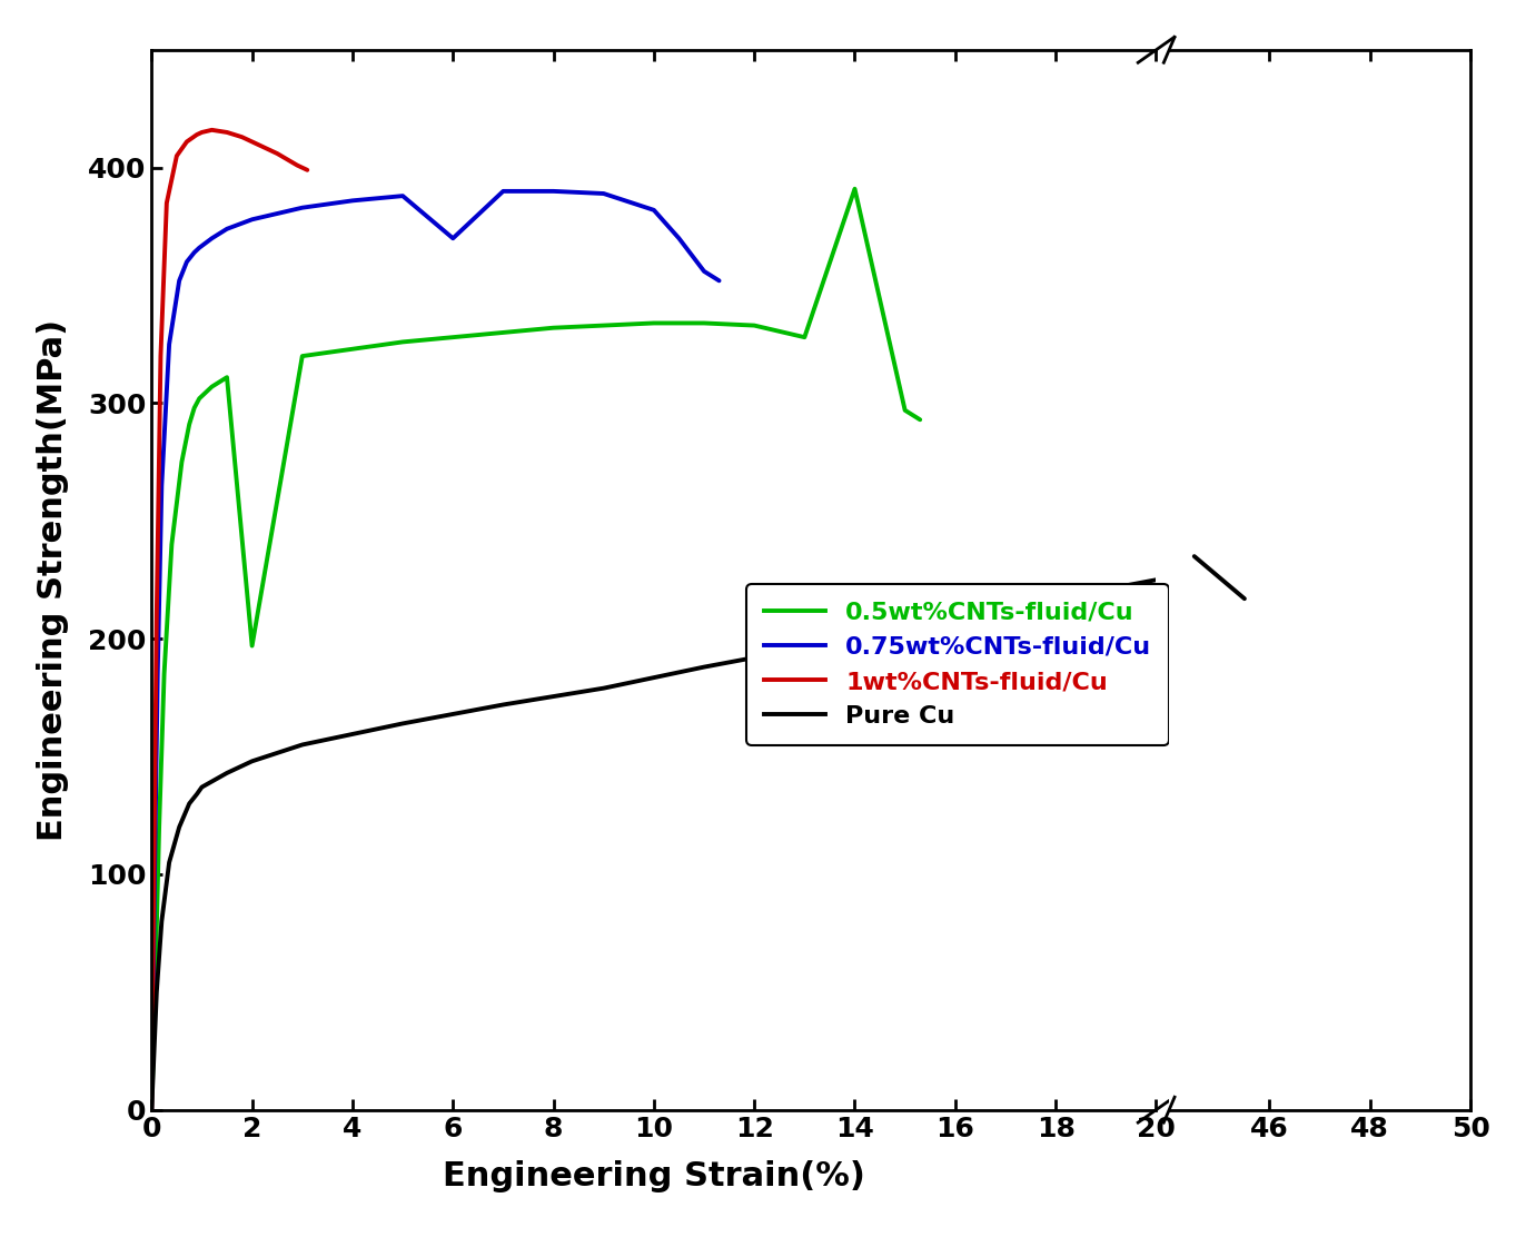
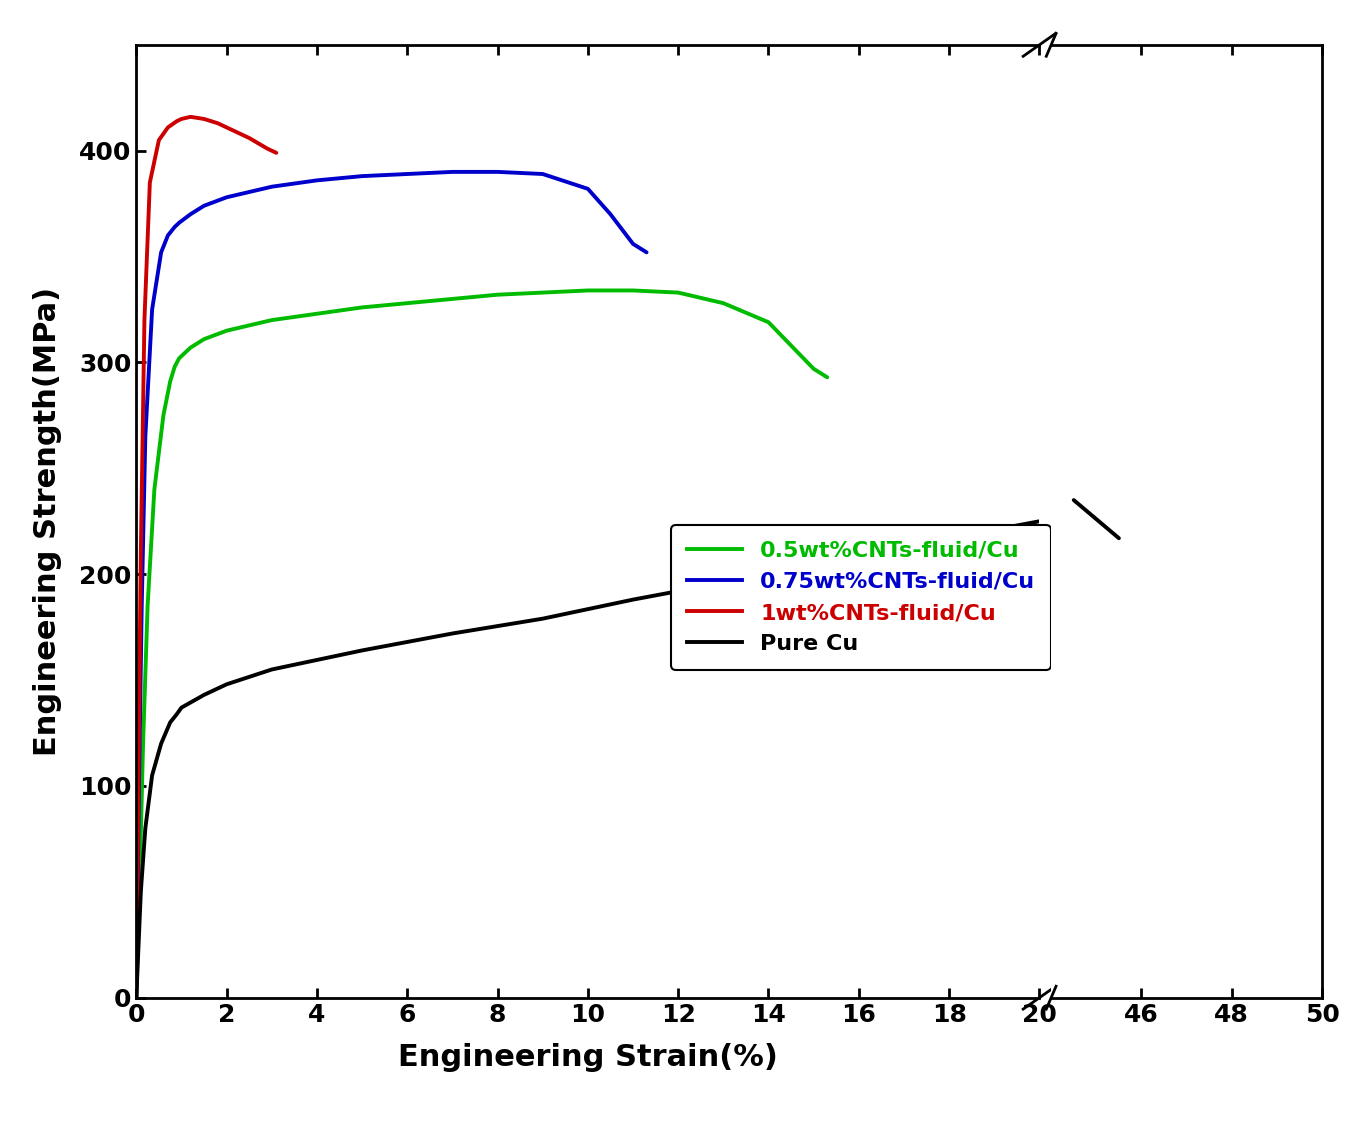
0.5wt%CNTs-fluid/Cu/2: 197 -> 315
0.75wt%CNTs-fluid/Cu/6: 370 -> 389
0.5wt%CNTs-fluid/Cu/14: 391 -> 319
